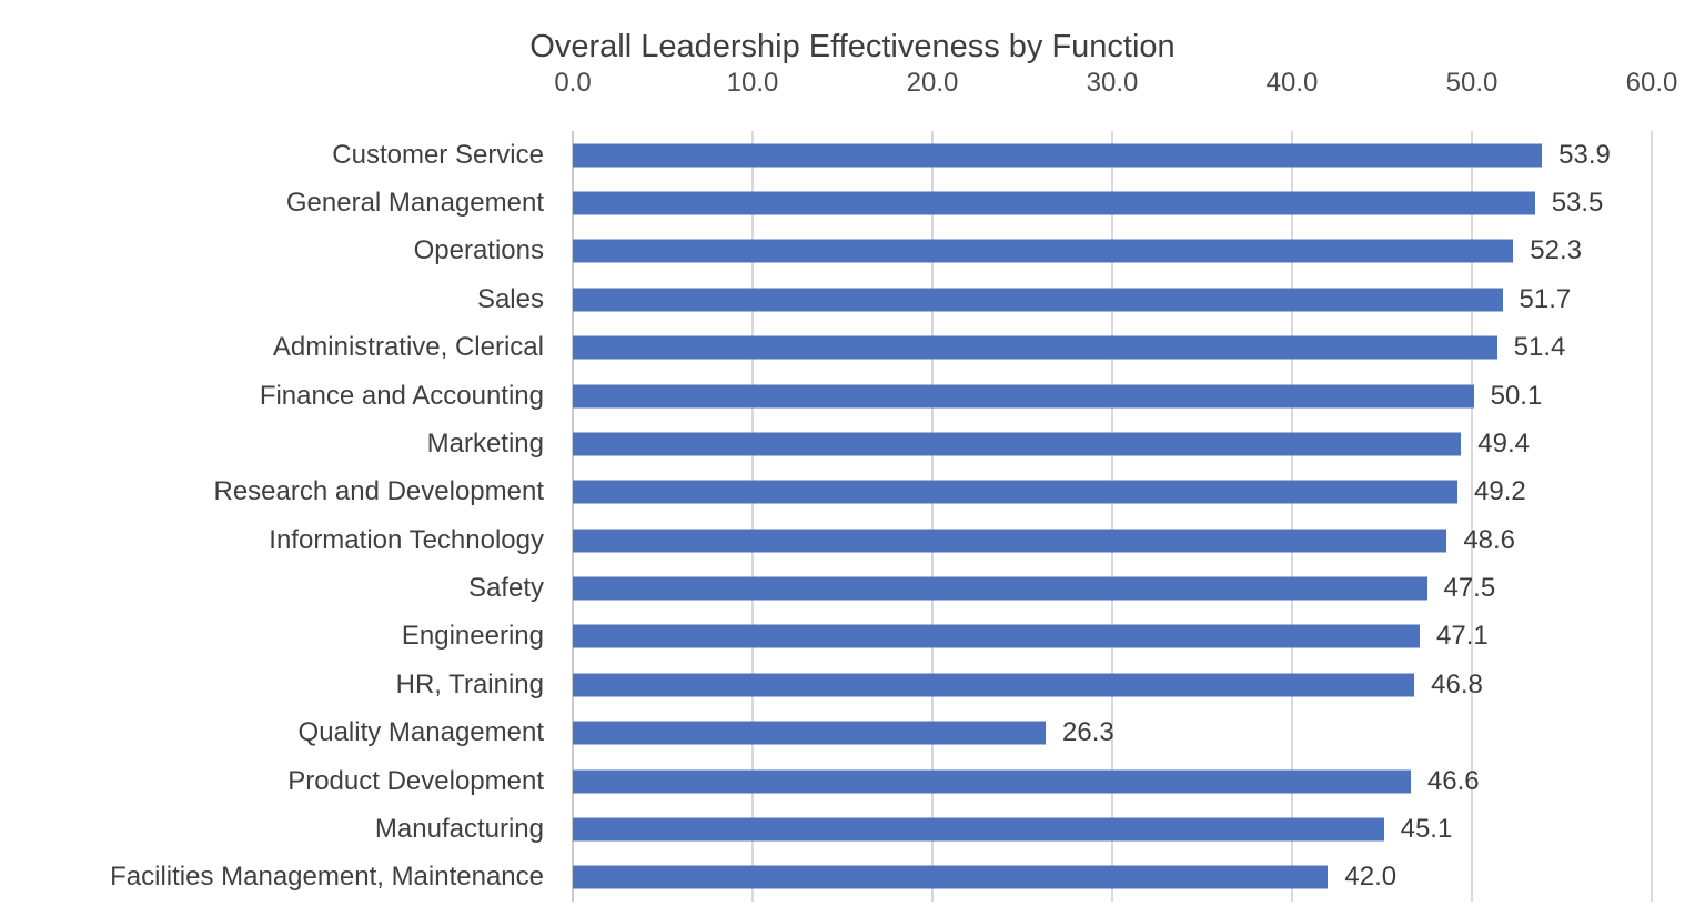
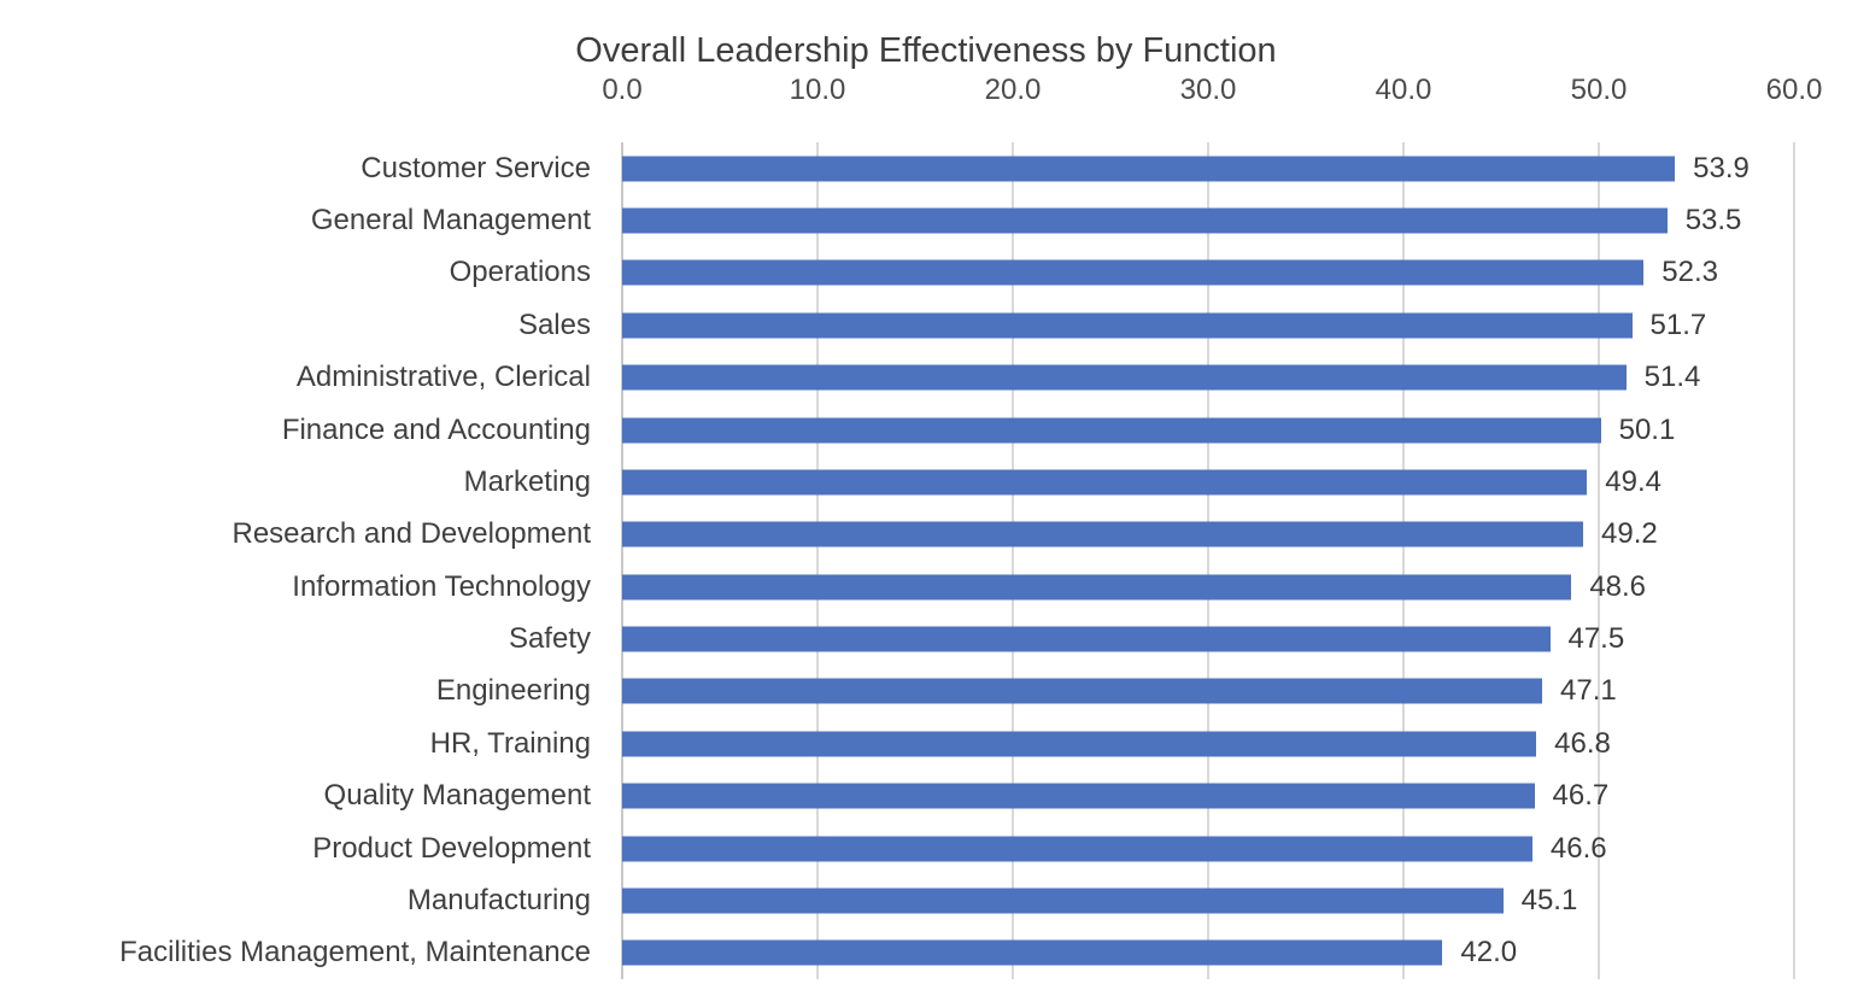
Quality Management: 26.3 -> 46.7
